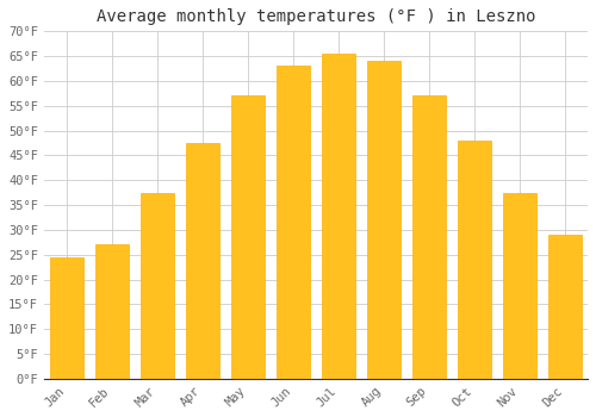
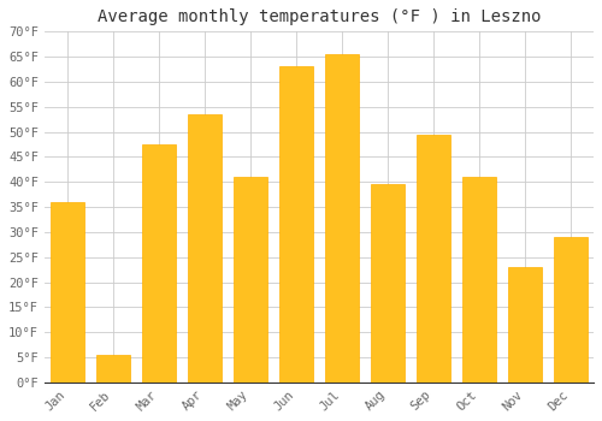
Jan: 24.5°F -> 36.0°F
Feb: 27.0°F -> 5.5°F
Mar: 37.5°F -> 47.5°F
Apr: 47.5°F -> 53.5°F
May: 57.0°F -> 41.0°F
Aug: 64.0°F -> 39.5°F
Sep: 57.0°F -> 49.5°F
Oct: 48.0°F -> 41.0°F
Nov: 37.5°F -> 23.0°F
